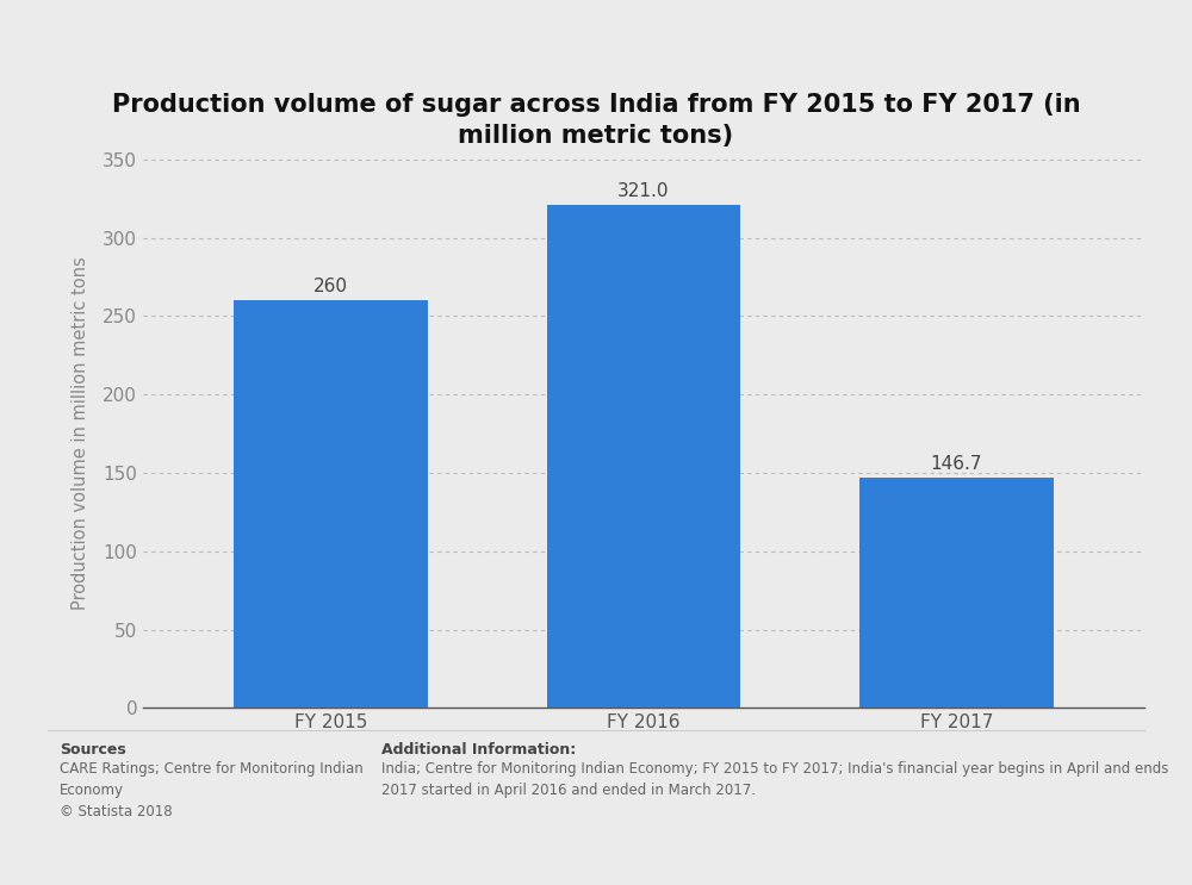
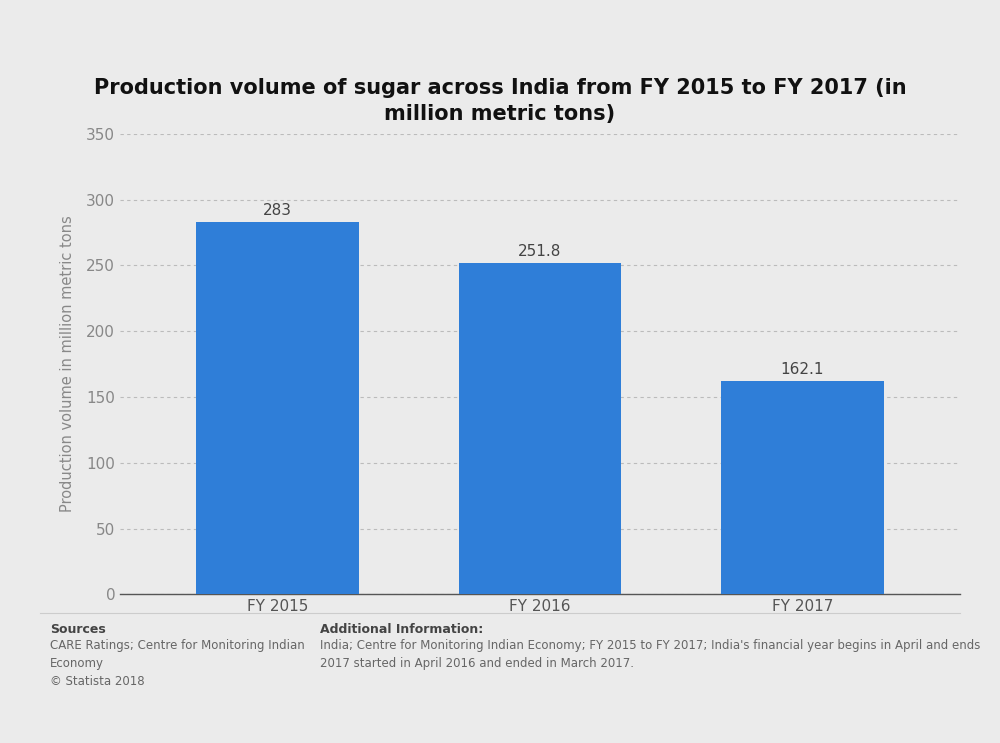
FY 2015: 260 -> 283
FY 2016: 321.0 -> 251.8
FY 2017: 146.7 -> 162.1
